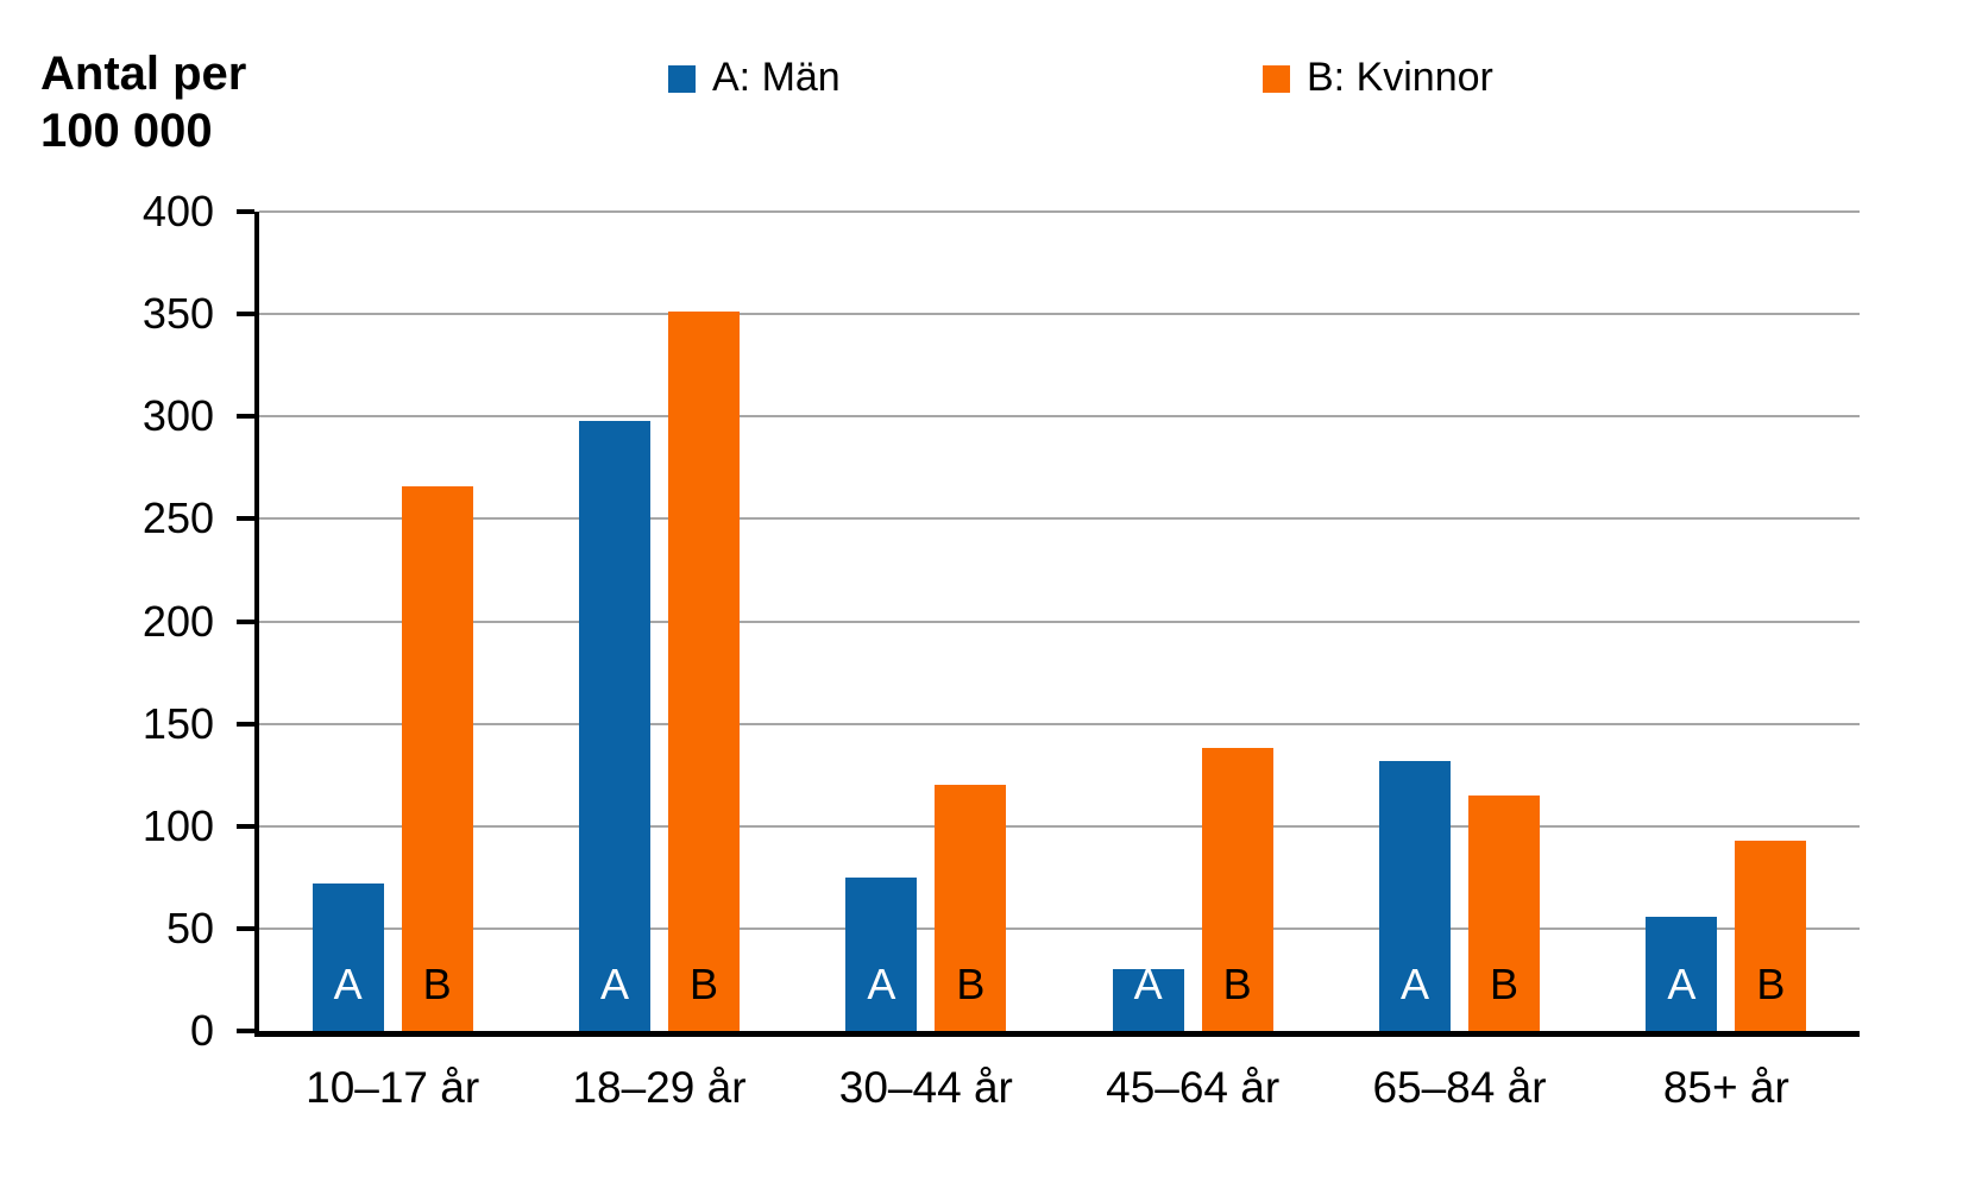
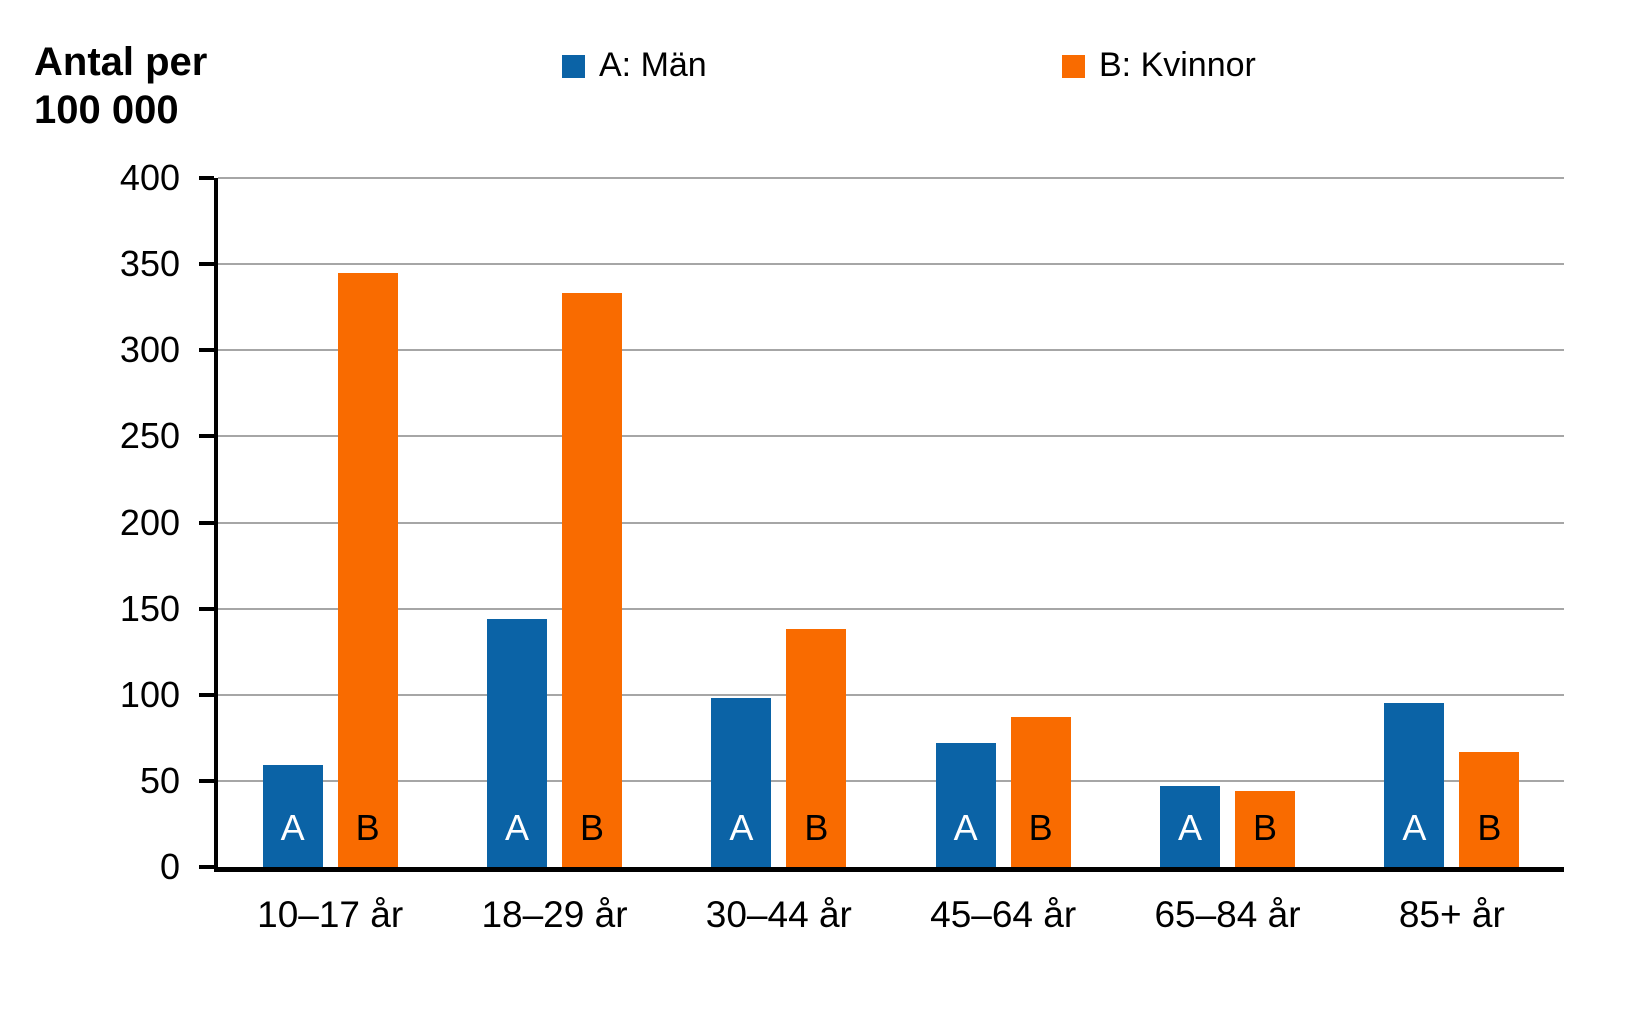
A: Män/10–17 år: 72 -> 59
B: Kvinnor/10–17 år: 266 -> 345
A: Män/18–29 år: 298 -> 144
B: Kvinnor/18–29 år: 351 -> 333
A: Män/30–44 år: 75 -> 98
B: Kvinnor/30–44 år: 120 -> 138
A: Män/45–64 år: 30 -> 72
B: Kvinnor/45–64 år: 138 -> 87
A: Män/65–84 år: 132 -> 47
B: Kvinnor/65–84 år: 115 -> 44
A: Män/85+ år: 56 -> 95
B: Kvinnor/85+ år: 93 -> 67
